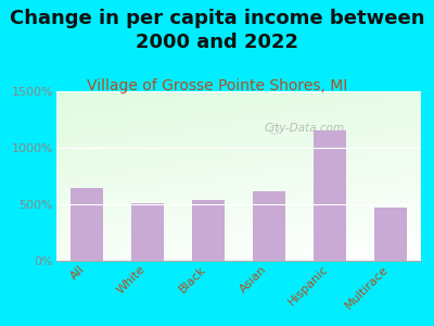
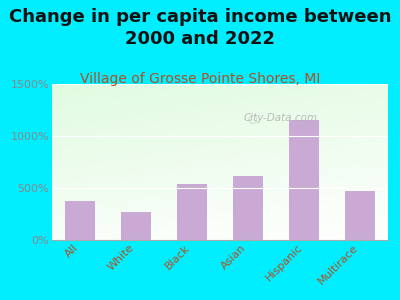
All: 640% -> 380%
White: 510% -> 270%
